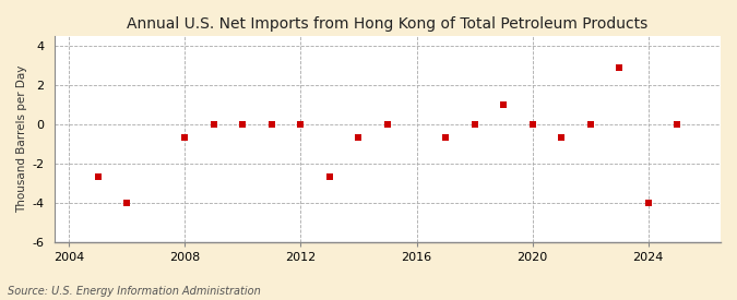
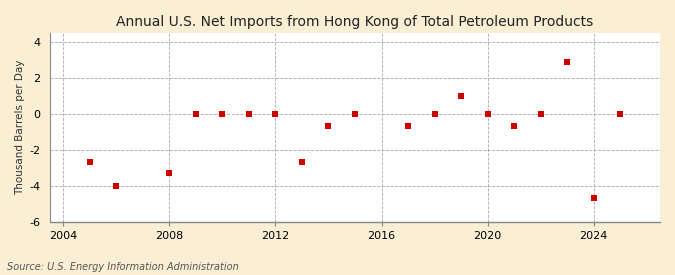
2008: -0.7 -> -3.3
2024: -4.0 -> -4.7
